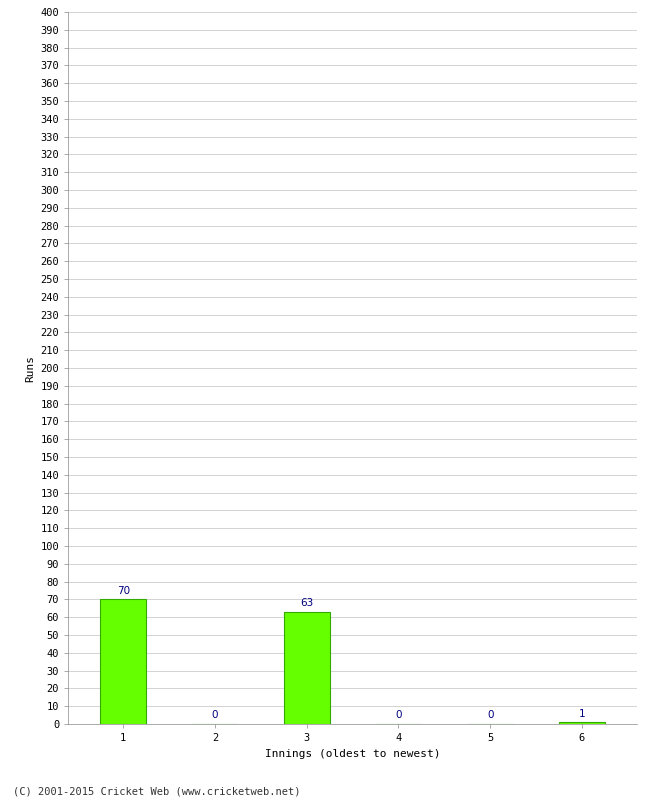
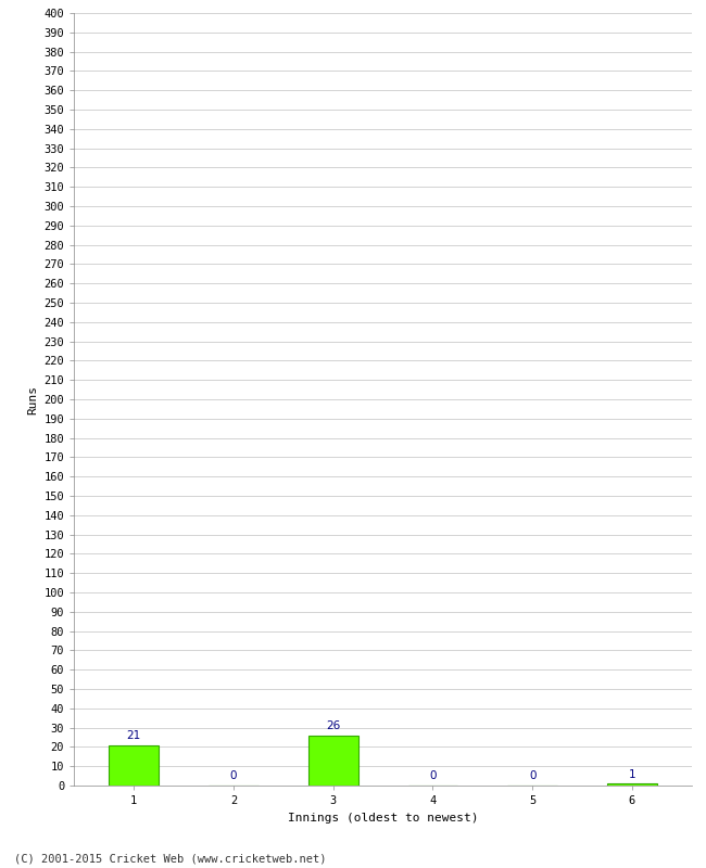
1: 70 -> 21
3: 63 -> 26
